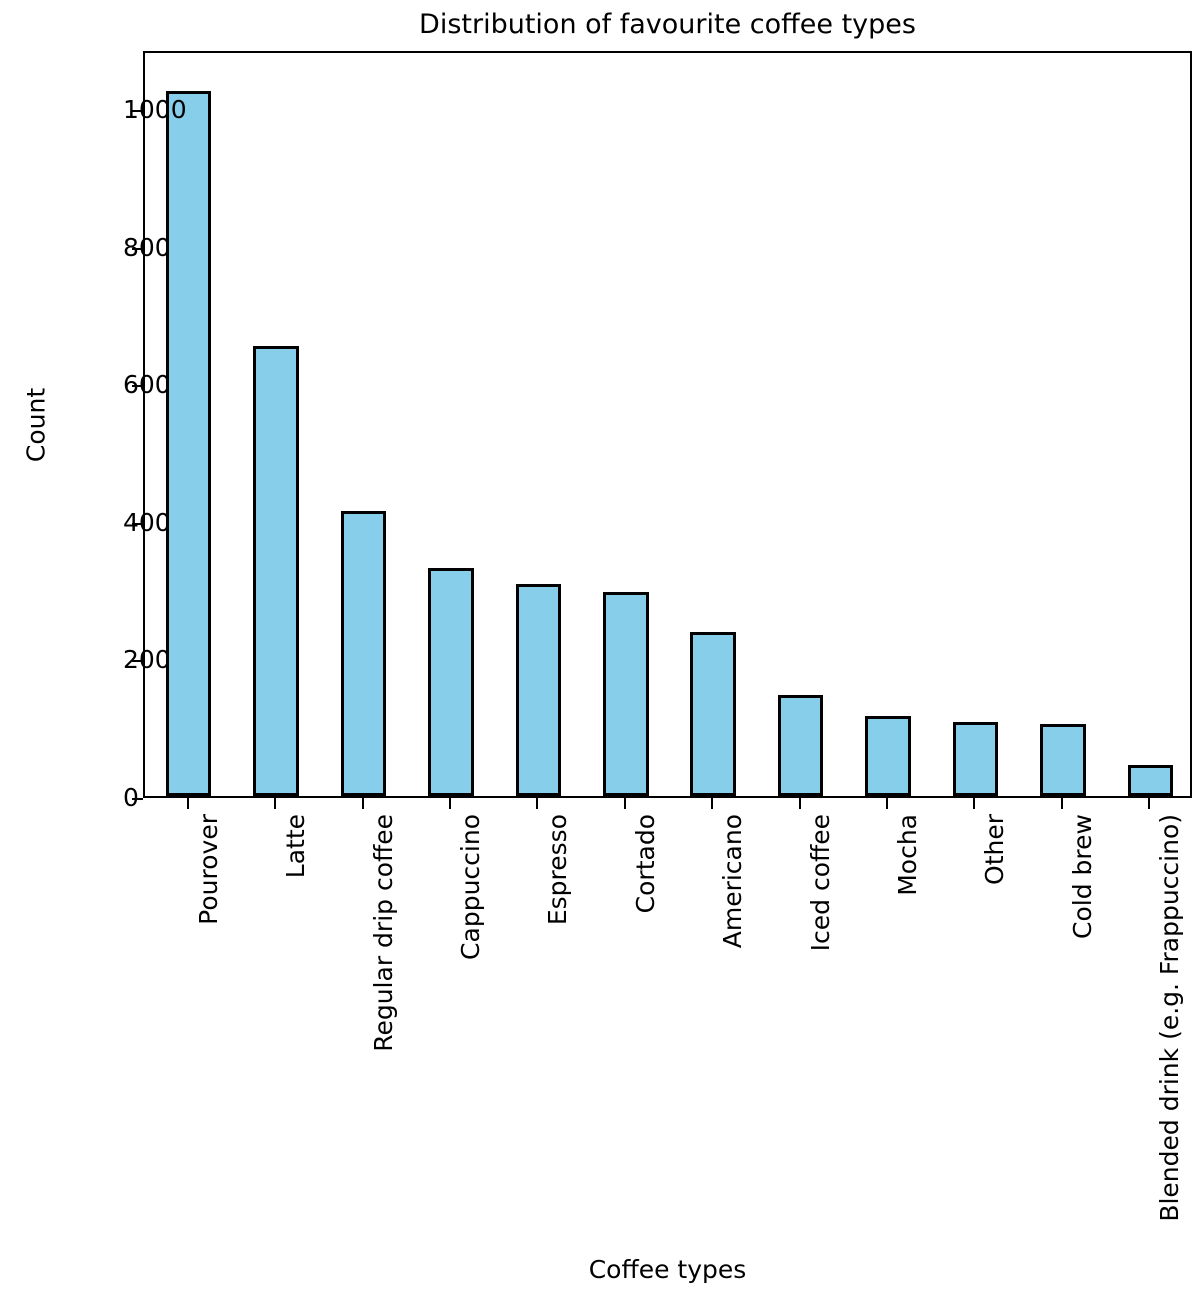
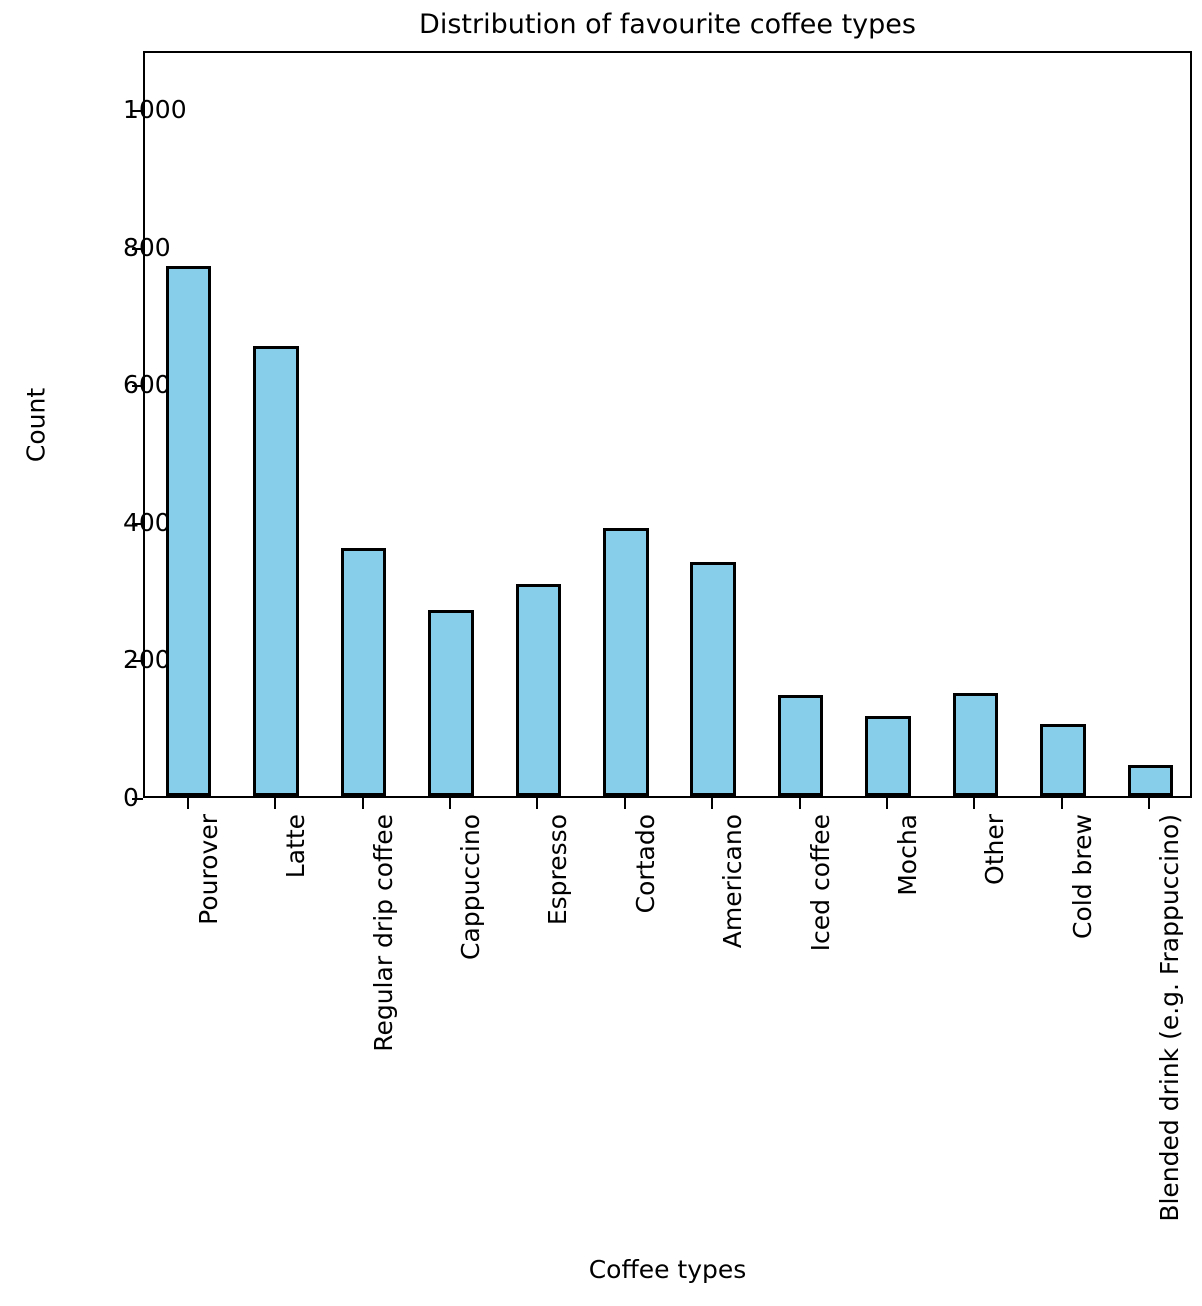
Pourover: 1020 -> 770
Regular drip coffee: 410 -> 360
Cappuccino: 330 -> 270
Cortado: 300 -> 390
Americano: 240 -> 340
Other: 110 -> 150
